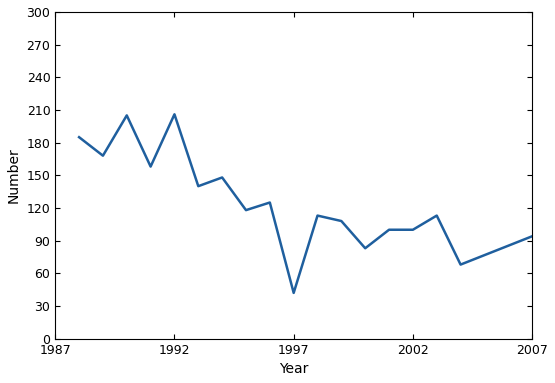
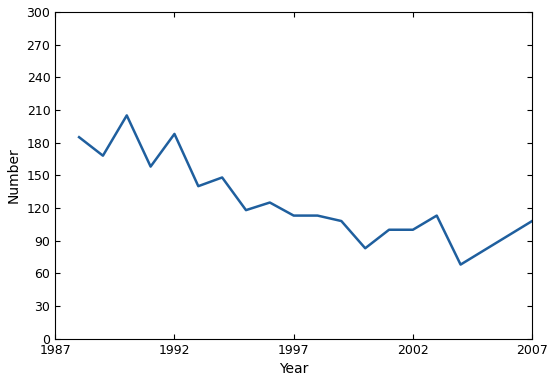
1992: 206 -> 188
1997: 42 -> 113
2007: 94 -> 108
